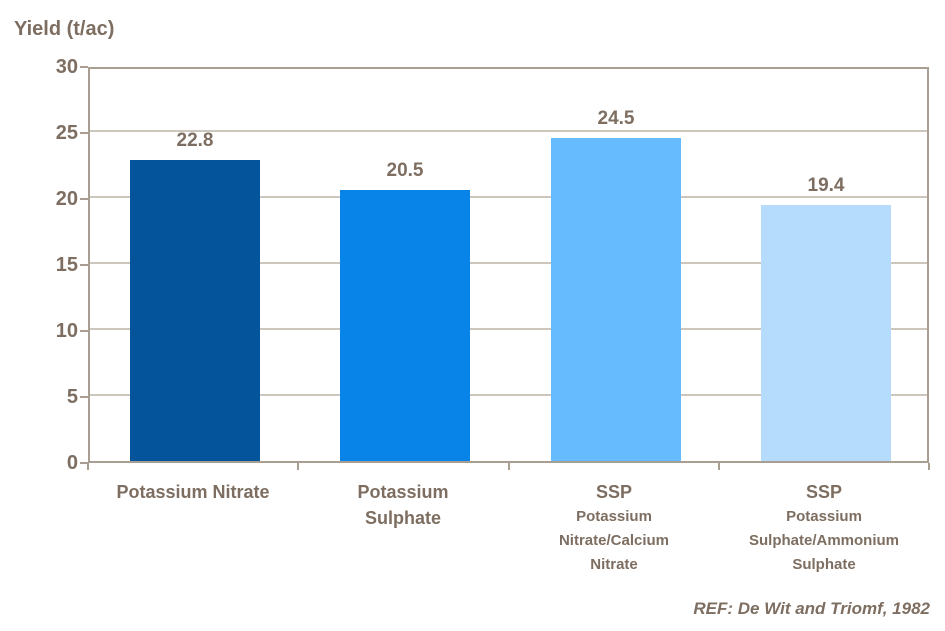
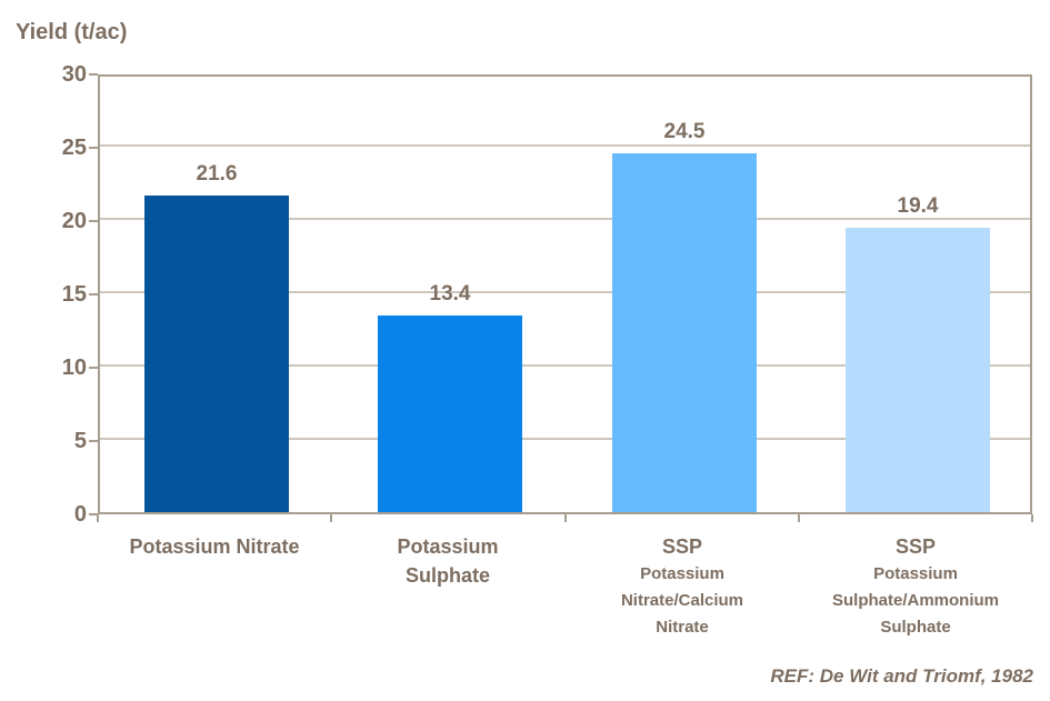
Potassium Nitrate: 22.8 -> 21.6
Potassium Sulphate: 20.5 -> 13.4
